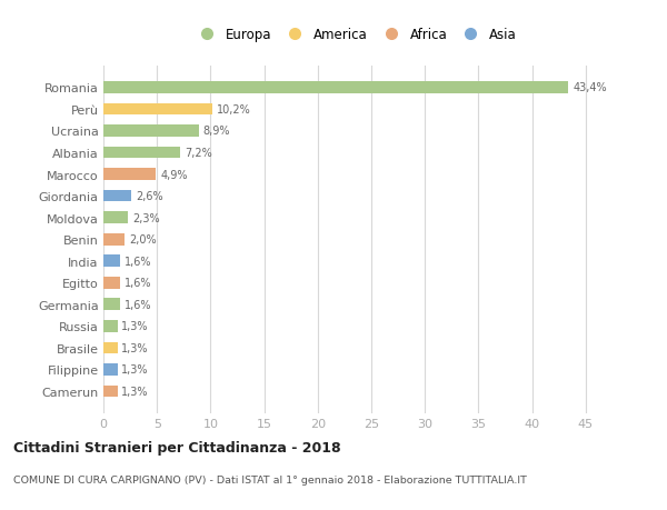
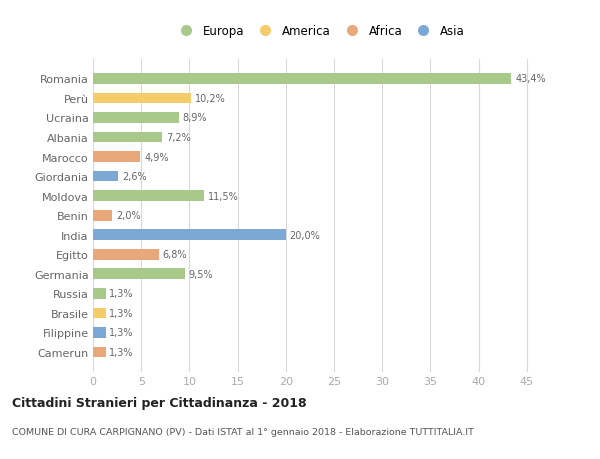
Moldova: 2,3% -> 11,5%
India: 1,6% -> 20,0%
Egitto: 1,6% -> 6,8%
Germania: 1,6% -> 9,5%
